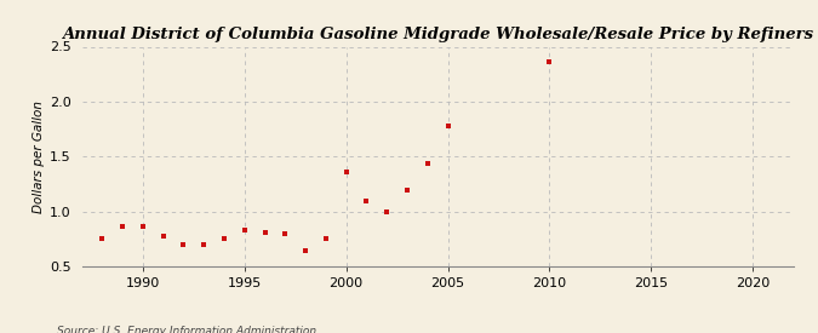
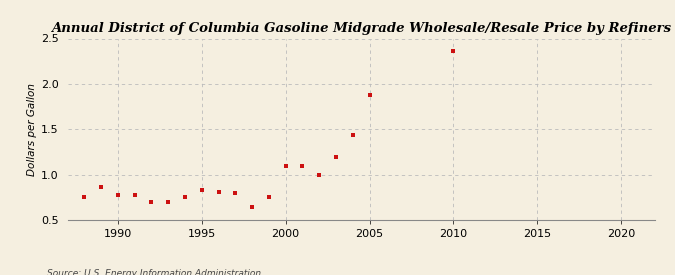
1990: 0.86 -> 0.78
2000: 1.36 -> 1.10
2005: 1.78 -> 1.88
